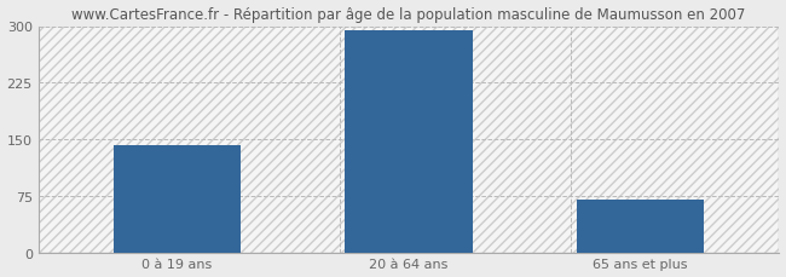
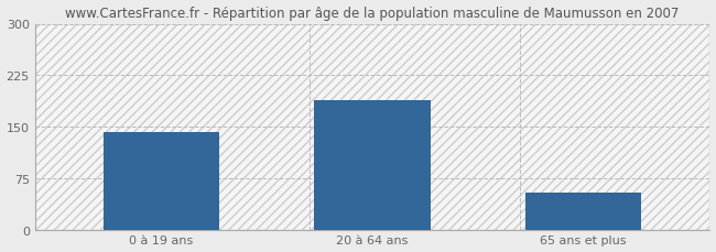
20 à 64 ans: 295 -> 188
65 ans et plus: 70 -> 54
